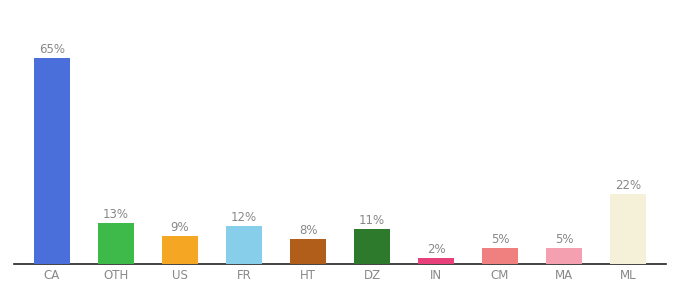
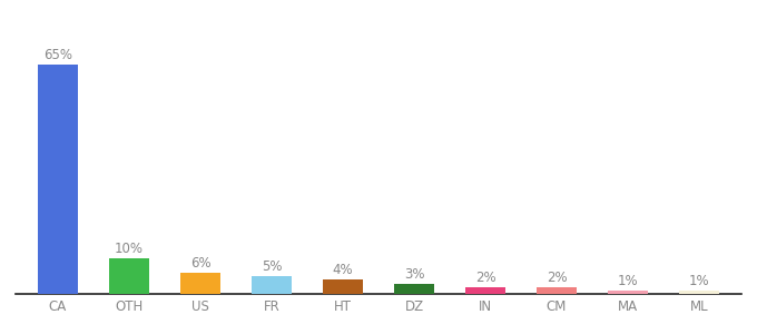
OTH: 13% -> 10%
US: 9% -> 6%
FR: 12% -> 5%
HT: 8% -> 4%
DZ: 11% -> 3%
CM: 5% -> 2%
MA: 5% -> 1%
ML: 22% -> 1%
